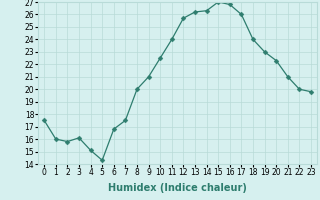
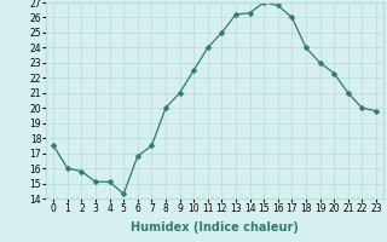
3: 16.1 -> 15.1
12: 25.7 -> 25.0
